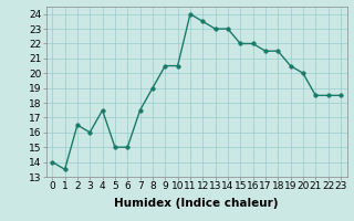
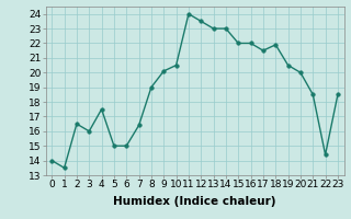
7: 17.5 -> 16.4
9: 20.5 -> 20.1
18: 21.5 -> 21.9
22: 18.5 -> 14.4
